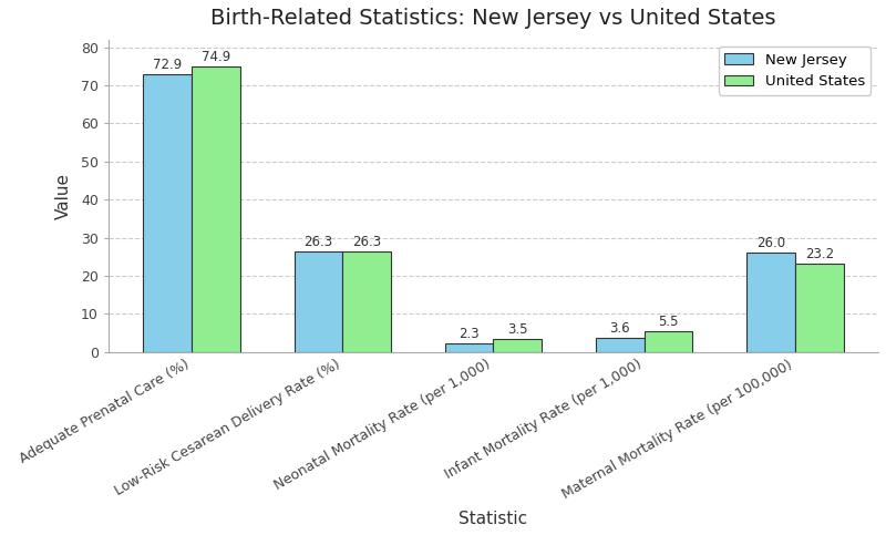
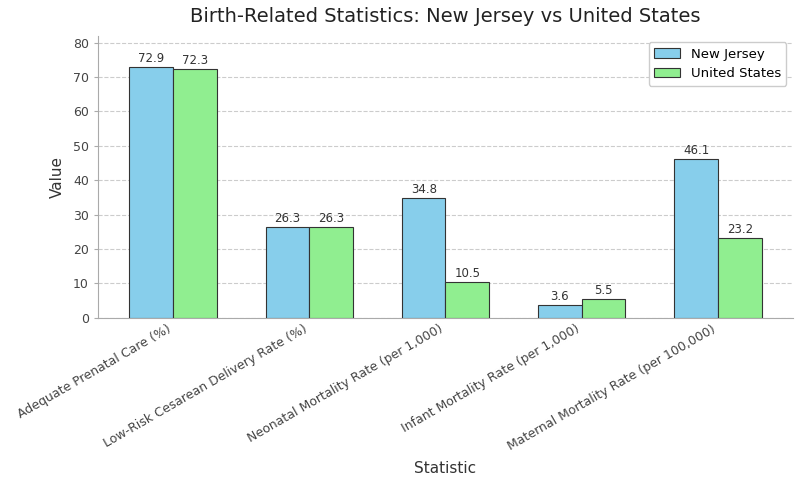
United States/Adequate Prenatal Care (%): 74.9 -> 72.3
New Jersey/Neonatal Mortality Rate (per 1,000): 2.3 -> 34.8
United States/Neonatal Mortality Rate (per 1,000): 3.5 -> 10.5
New Jersey/Maternal Mortality Rate (per 100,000): 26.0 -> 46.1
